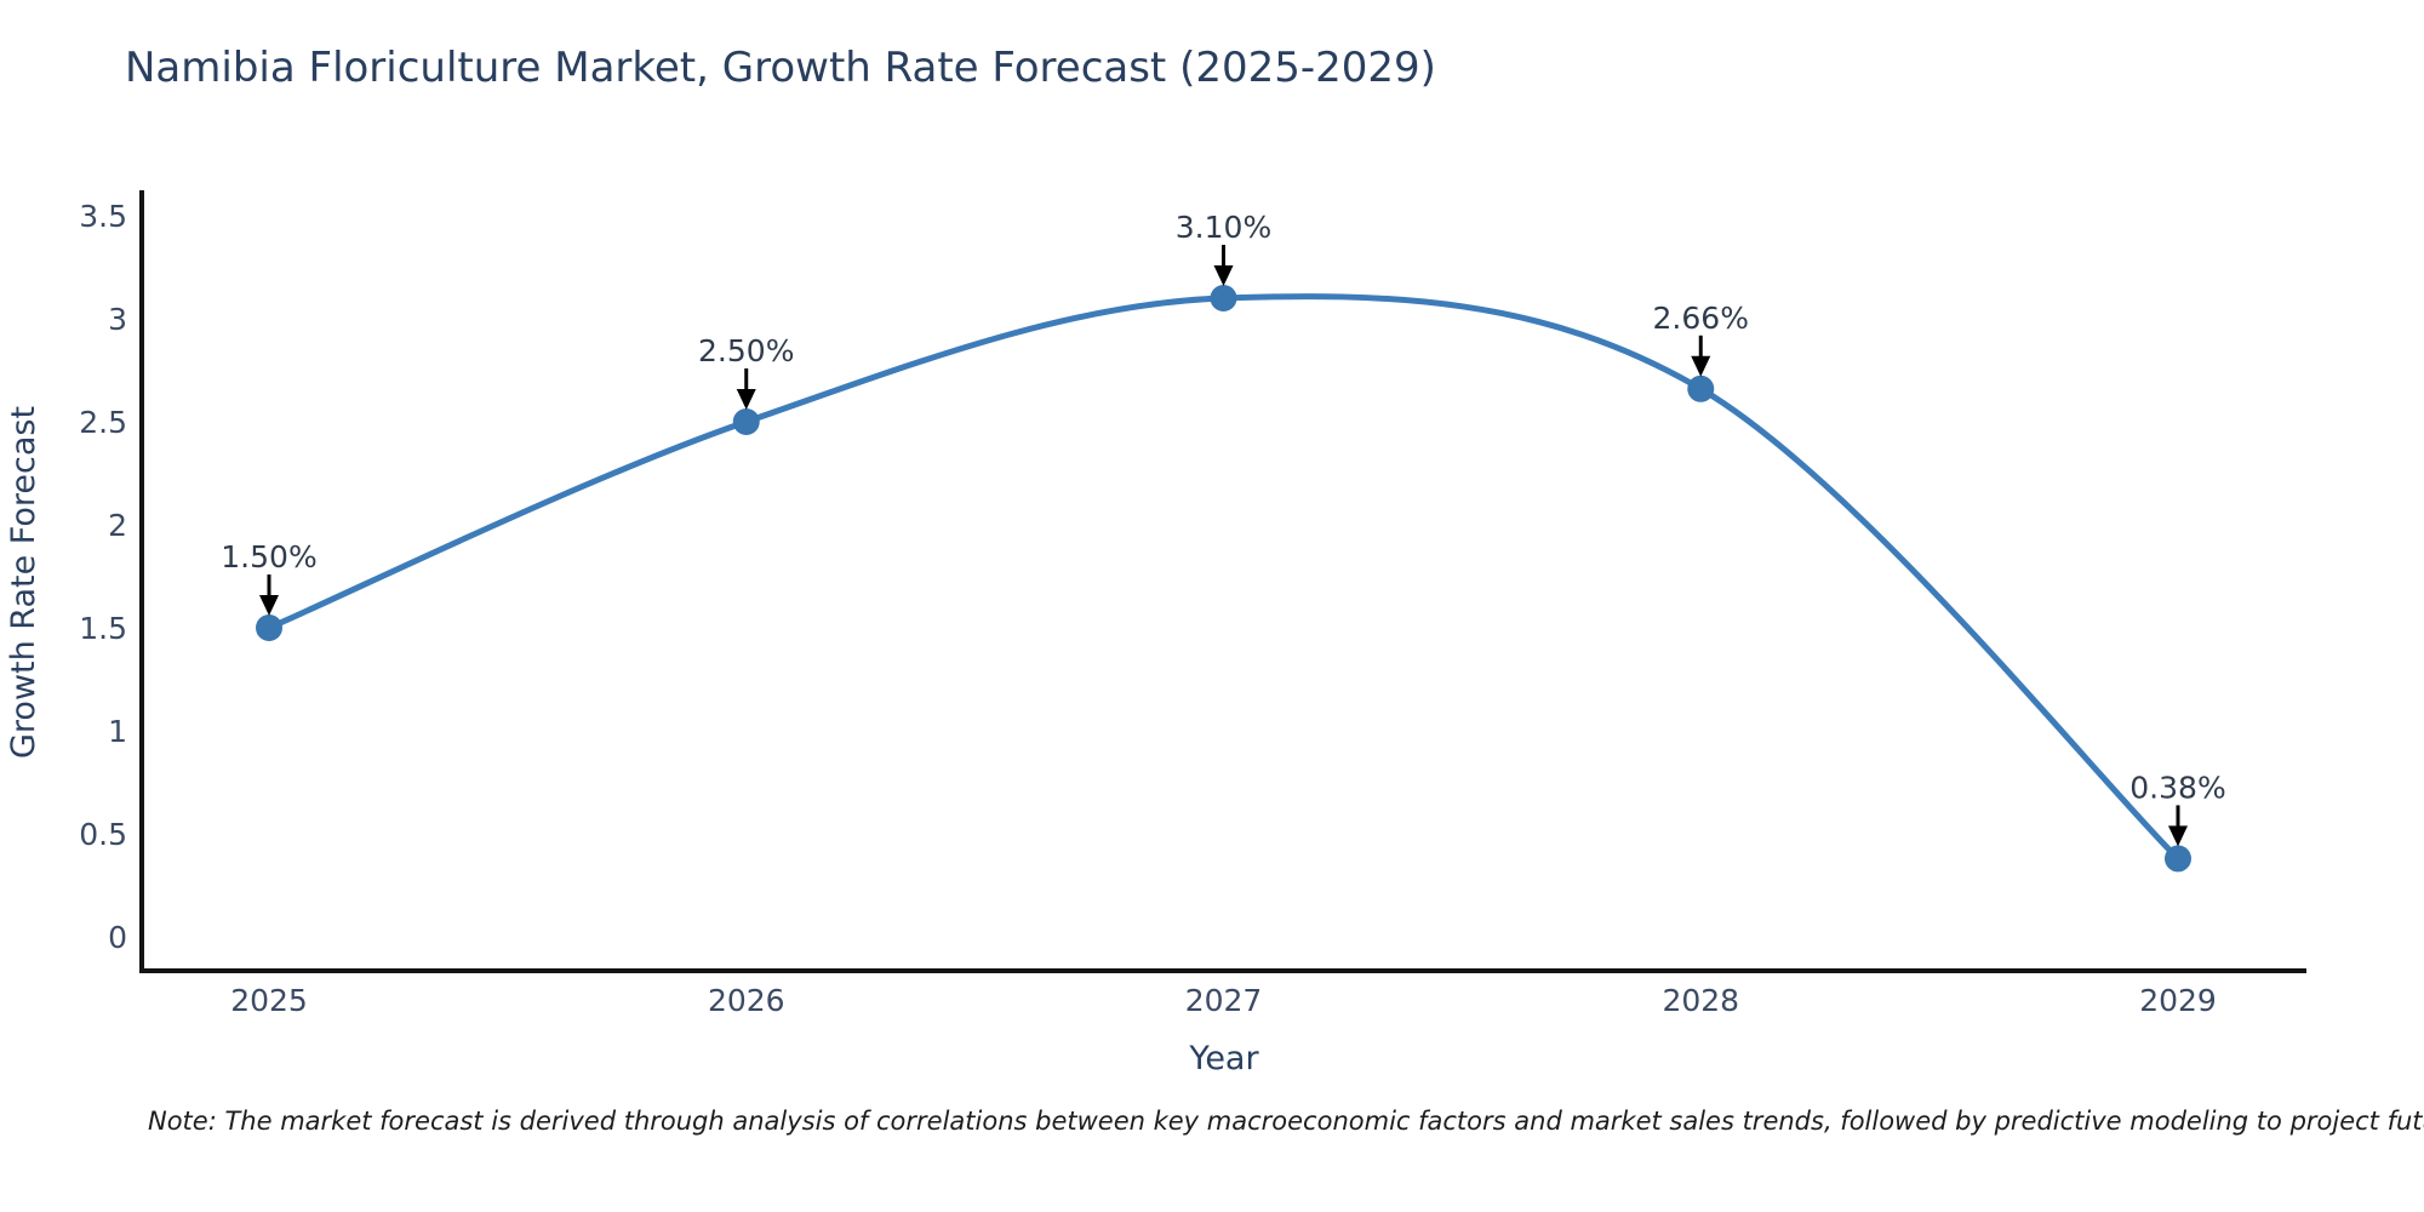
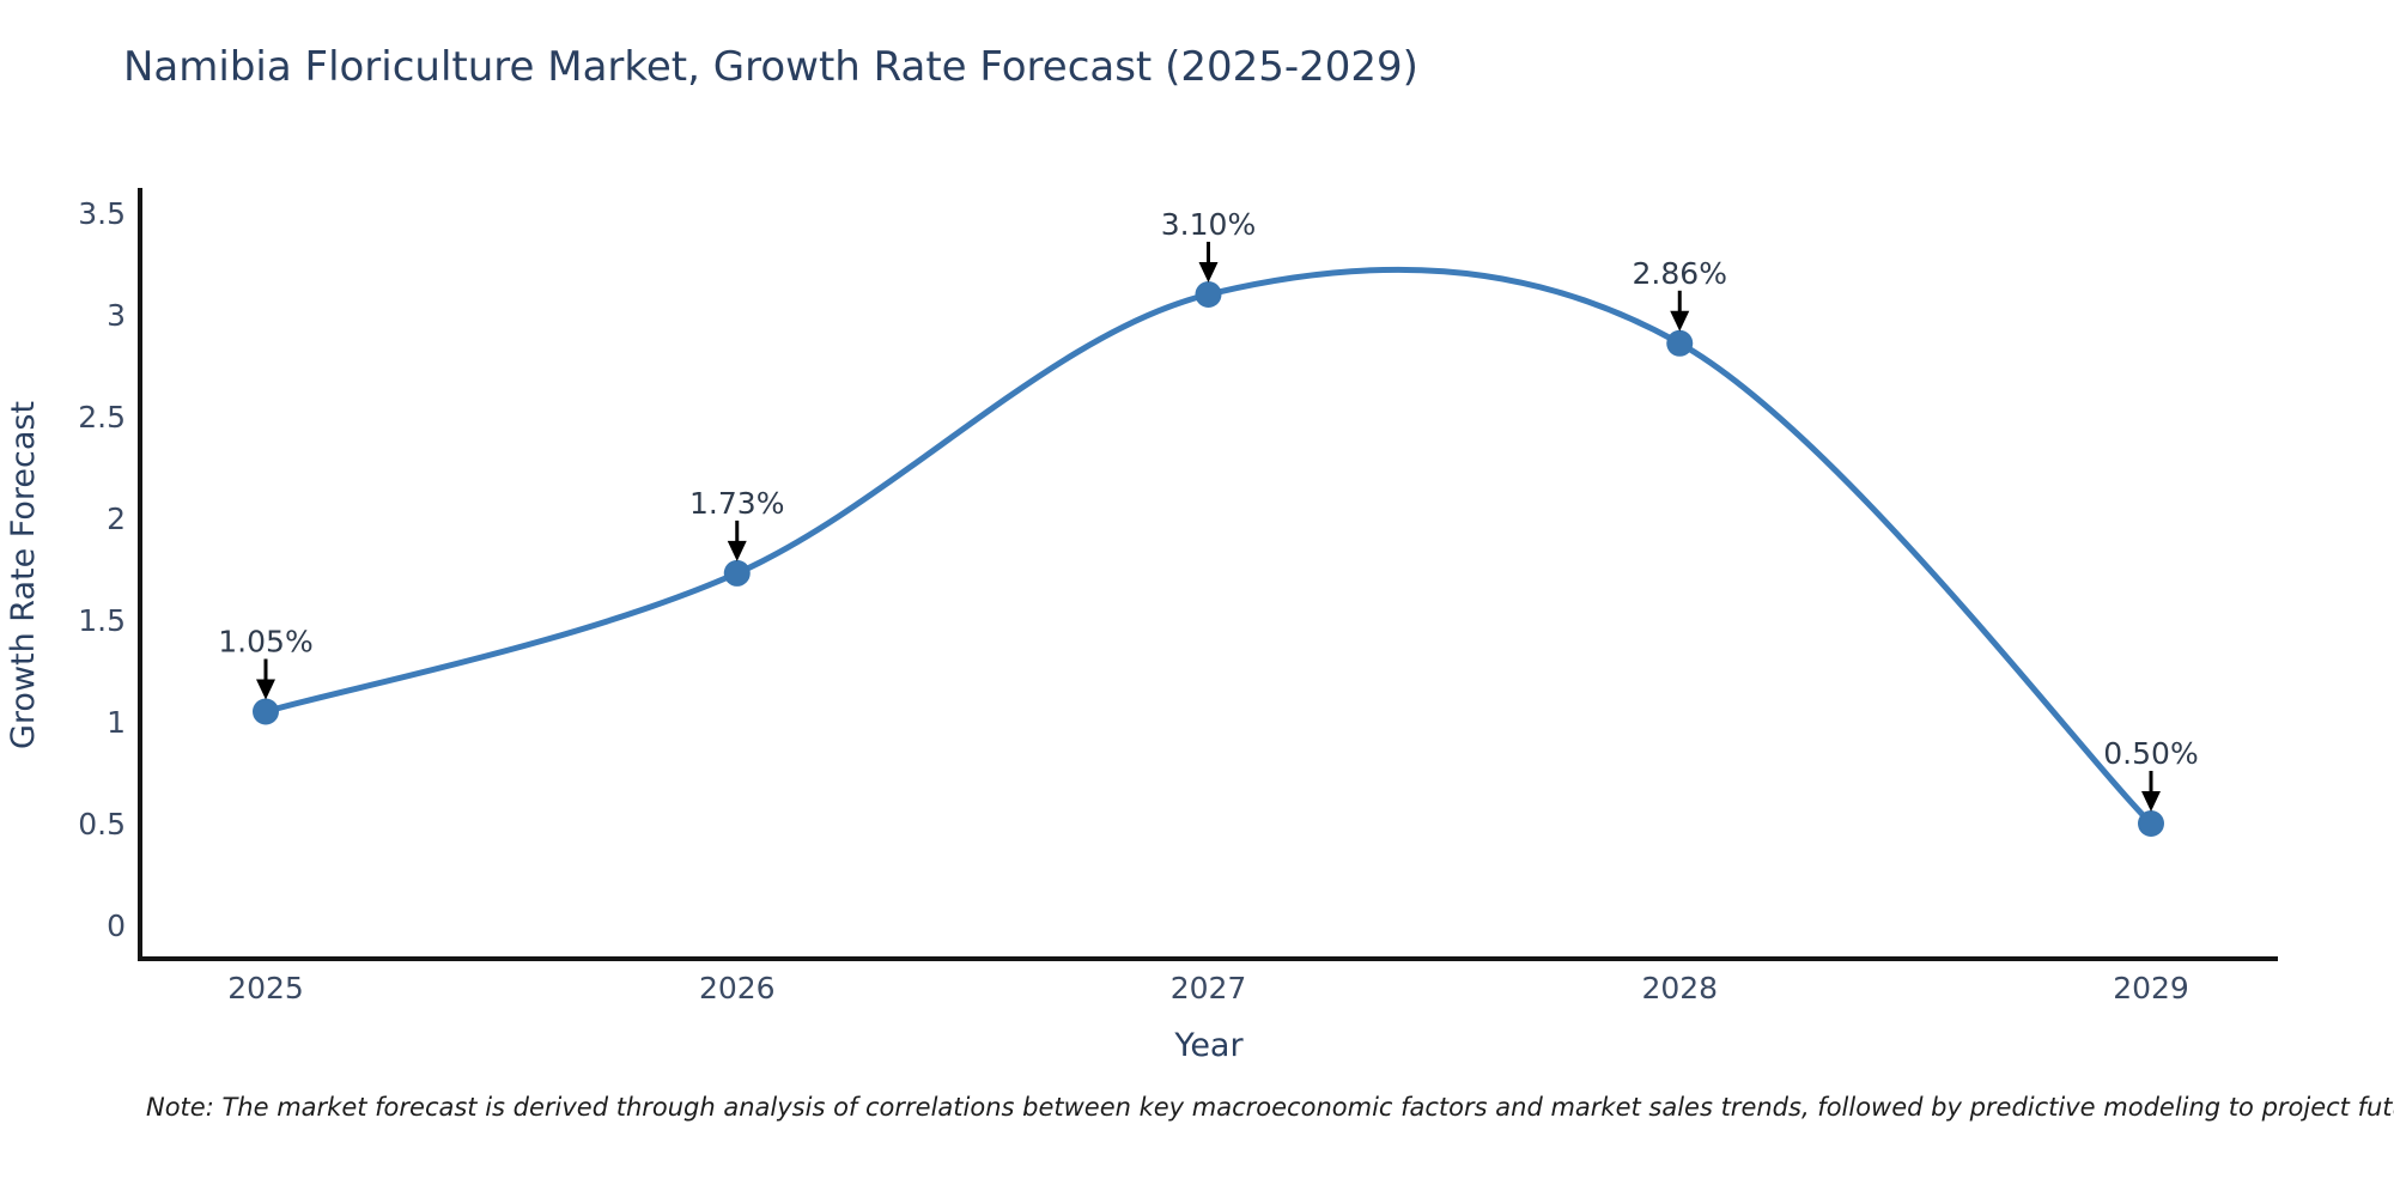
2025: 1.50% -> 1.05%
2026: 2.50% -> 1.73%
2028: 2.66% -> 2.86%
2029: 0.38% -> 0.50%
